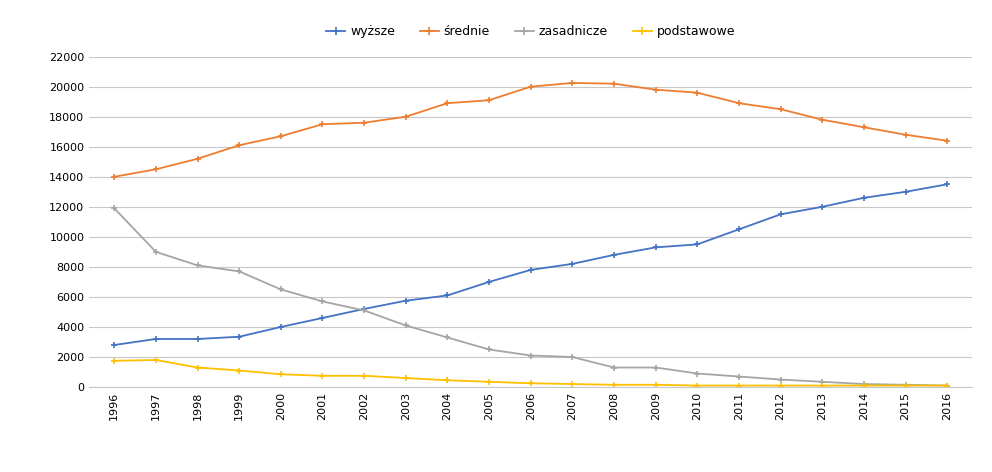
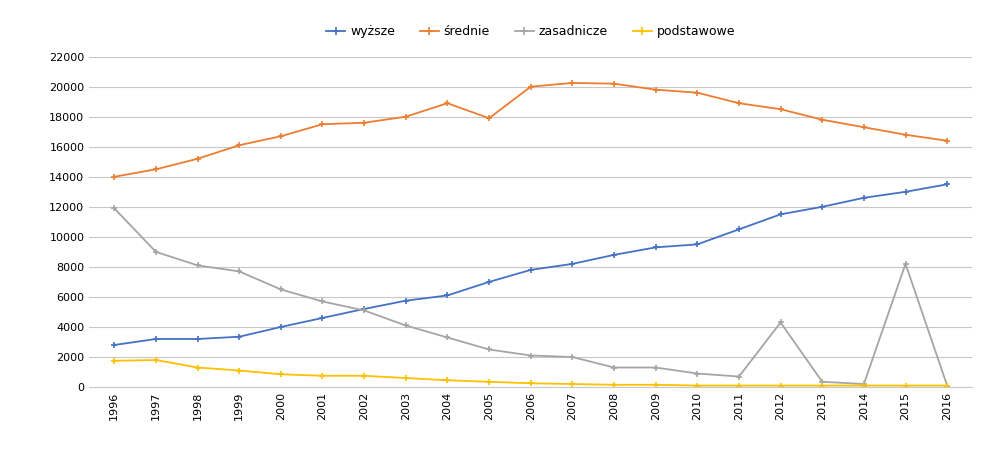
średnie/2005: 19100 -> 17900
zasadnicze/2012: 500 -> 4300
zasadnicze/2015: 200 -> 8200
